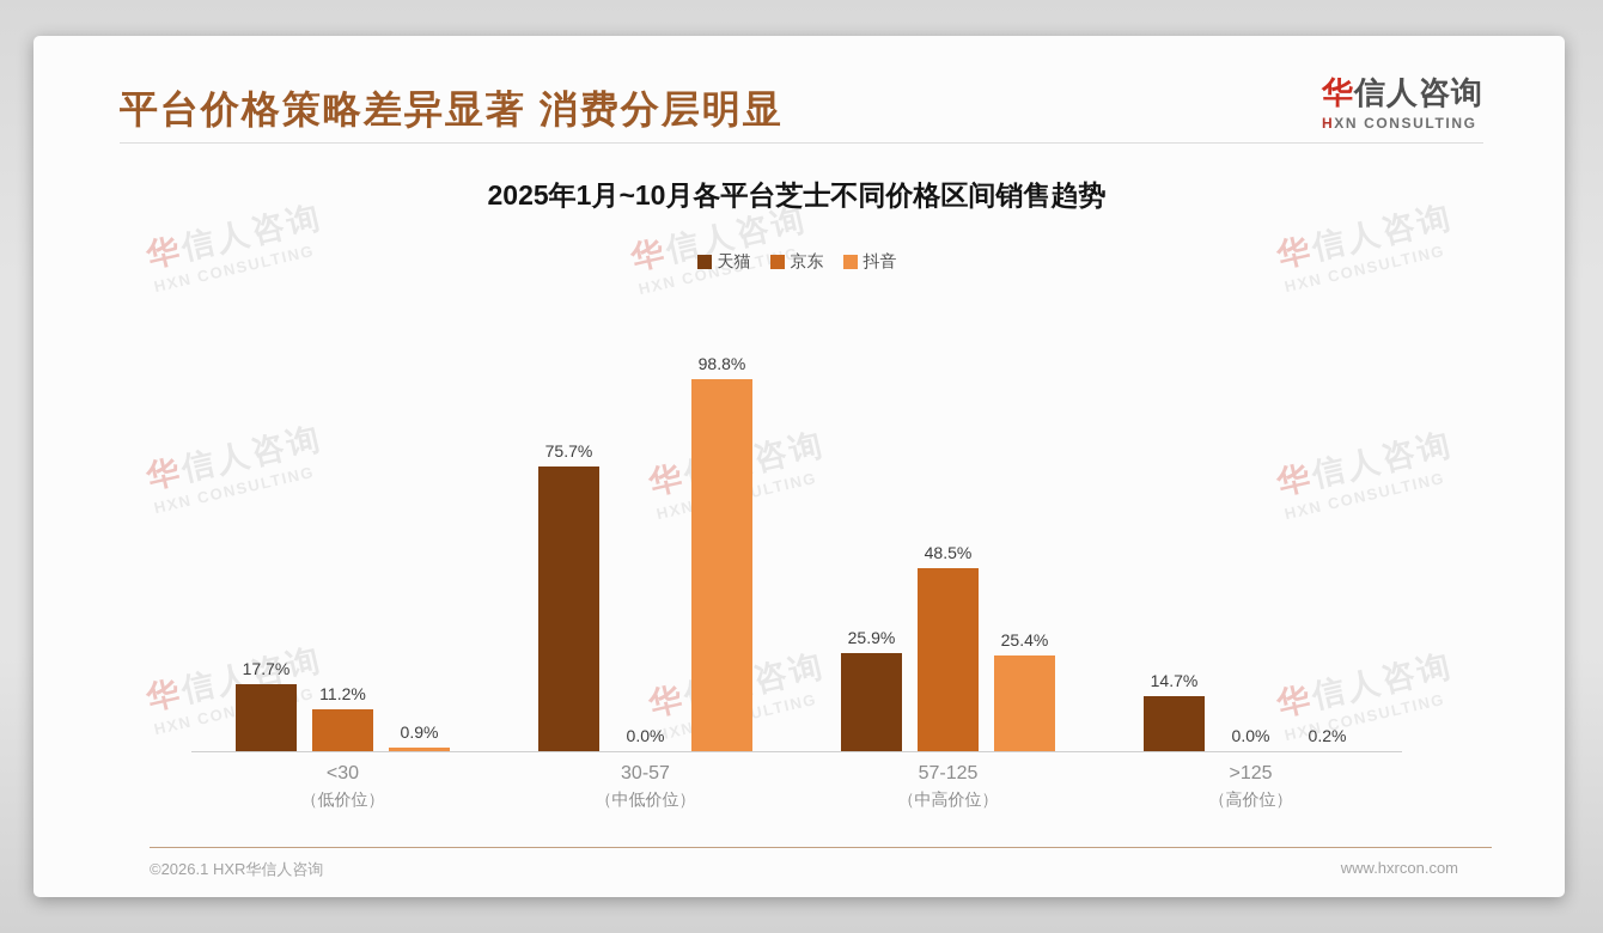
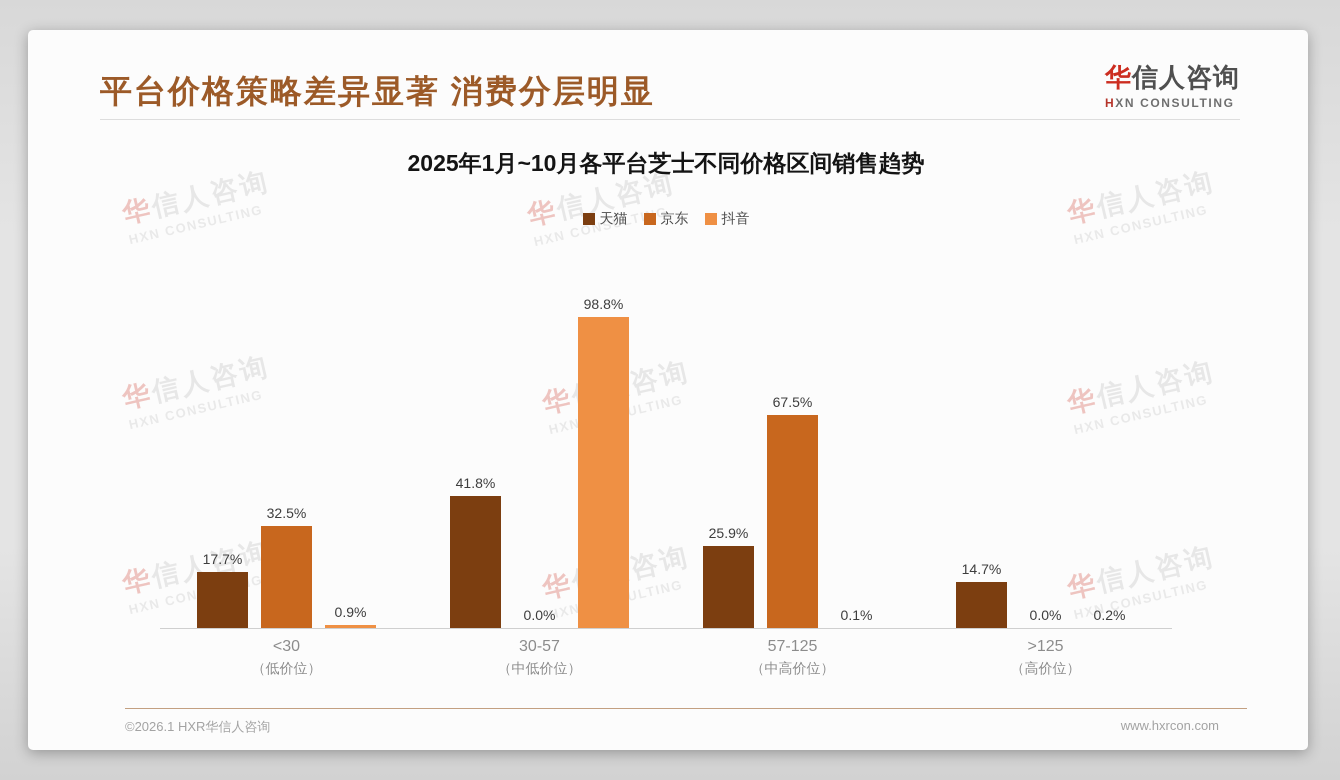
京东/<30: 11.2% -> 32.5%
天猫/30-57: 75.7% -> 41.8%
京东/57-125: 48.5% -> 67.5%
抖音/57-125: 25.4% -> 0.1%
